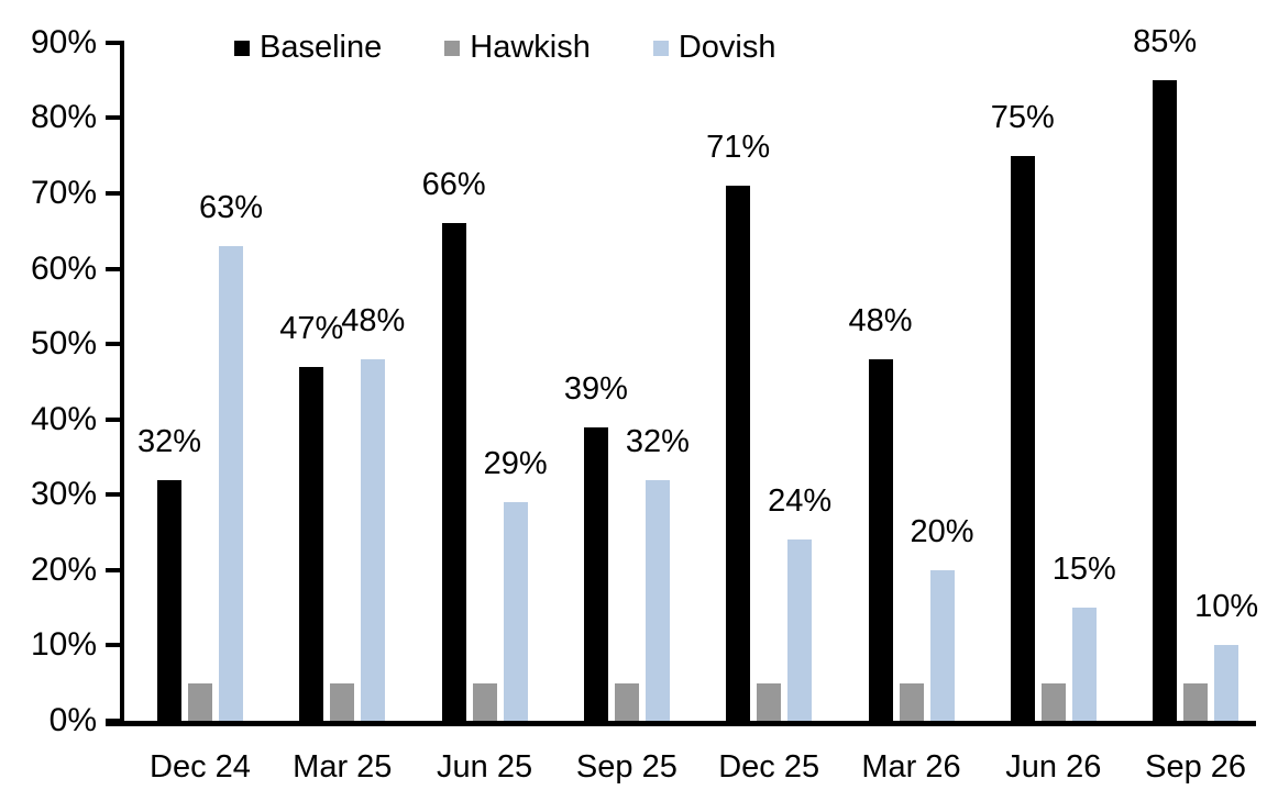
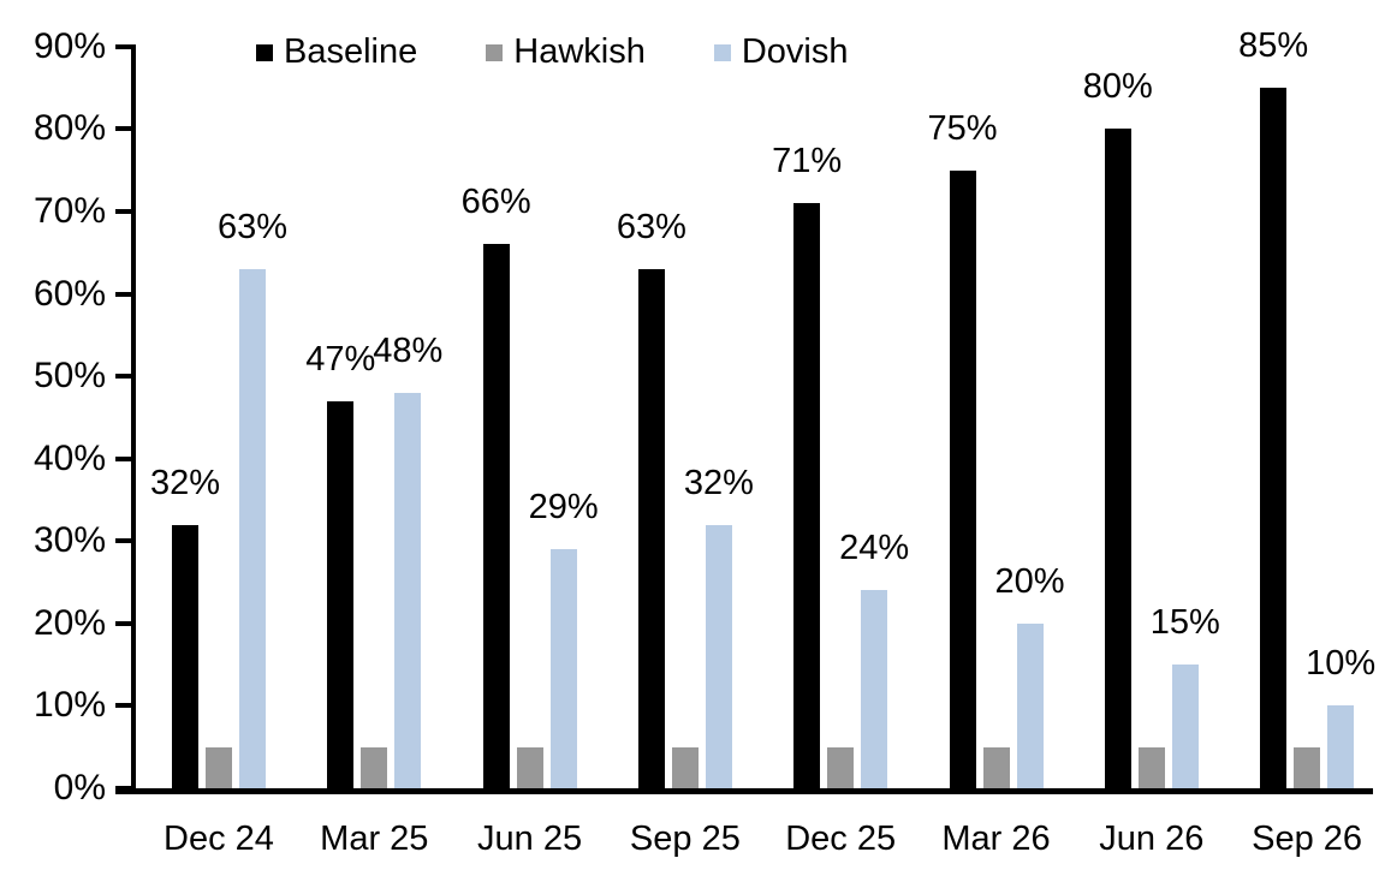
Baseline/Sep 25: 39% -> 63%
Baseline/Mar 26: 48% -> 75%
Baseline/Jun 26: 75% -> 80%
